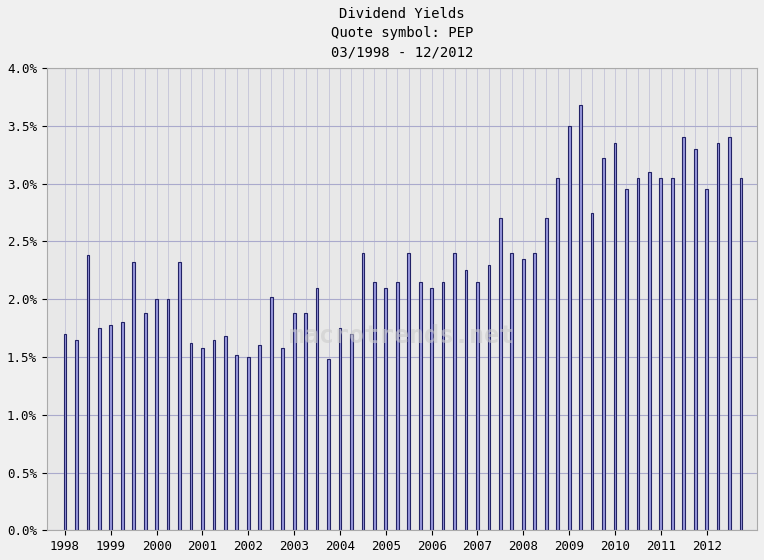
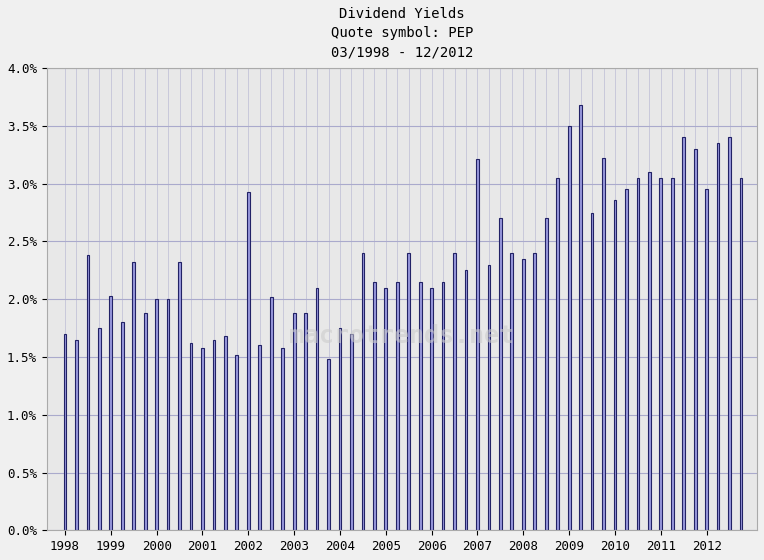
1999: 1.78% -> 2.03%
2002: 1.50% -> 2.93%
2007: 2.15% -> 3.21%
2010: 3.35% -> 2.86%
